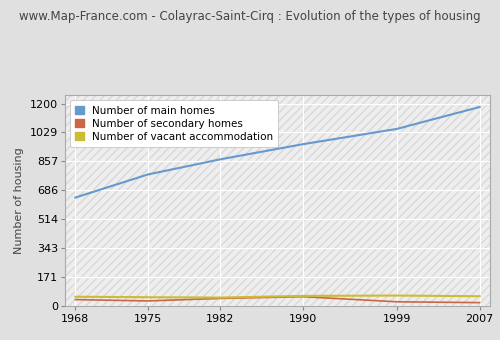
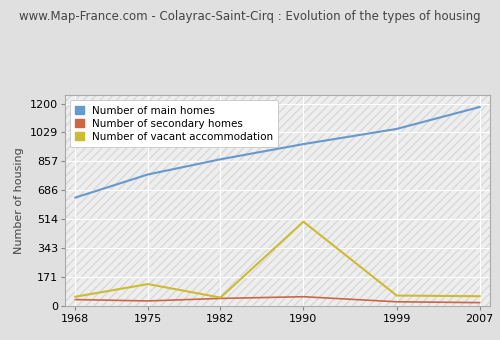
Number of vacant accommodation/1975: 50 -> 130
Number of vacant accommodation/1990: 60 -> 500
